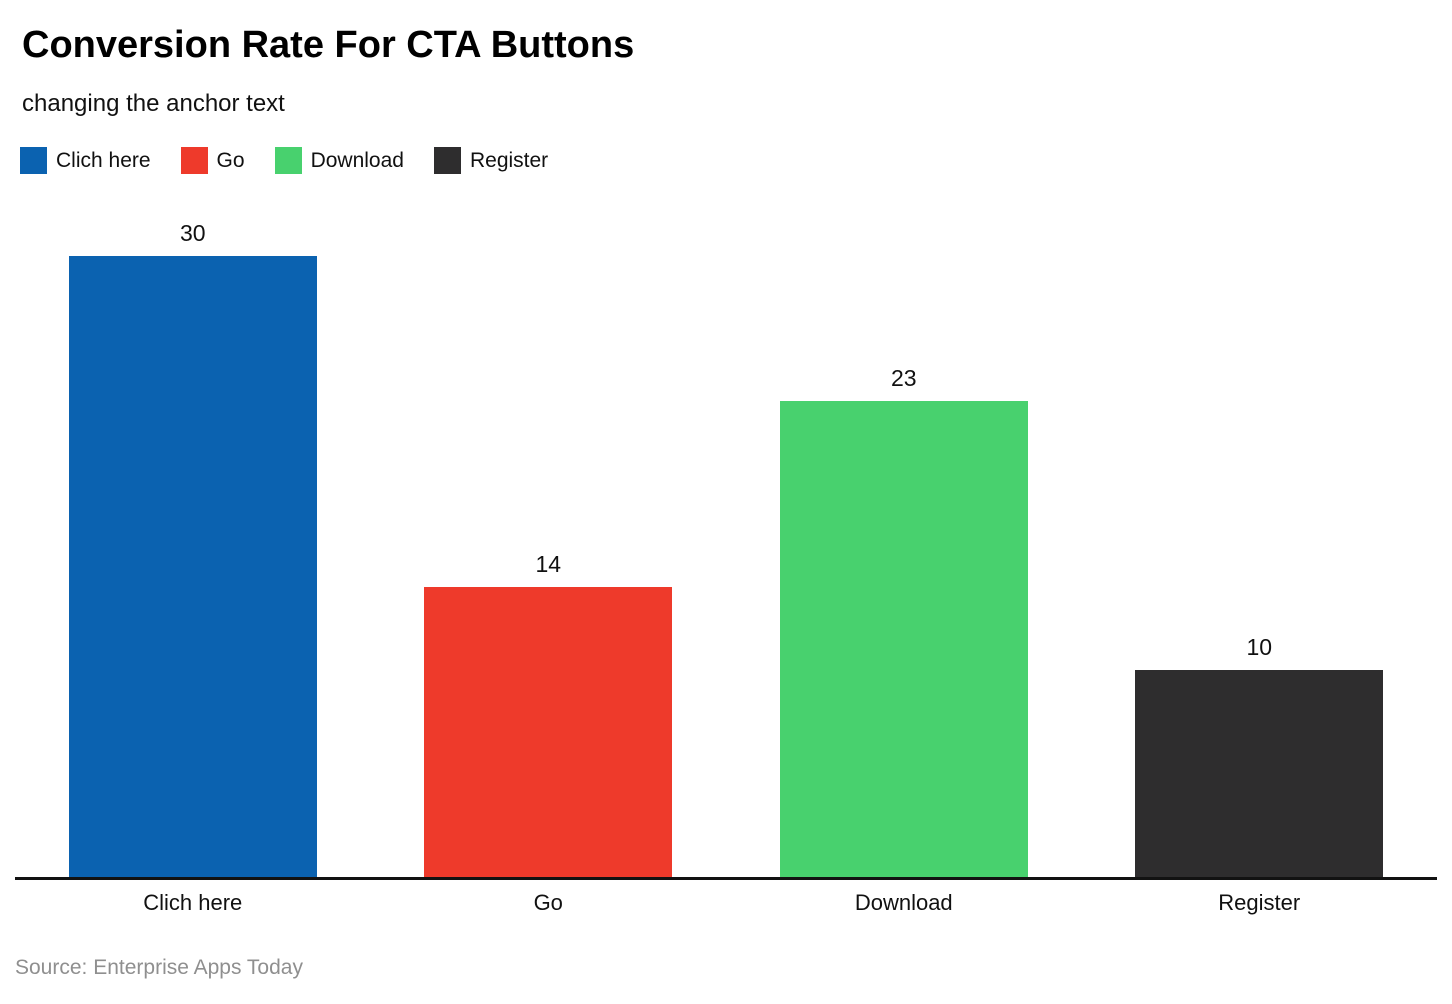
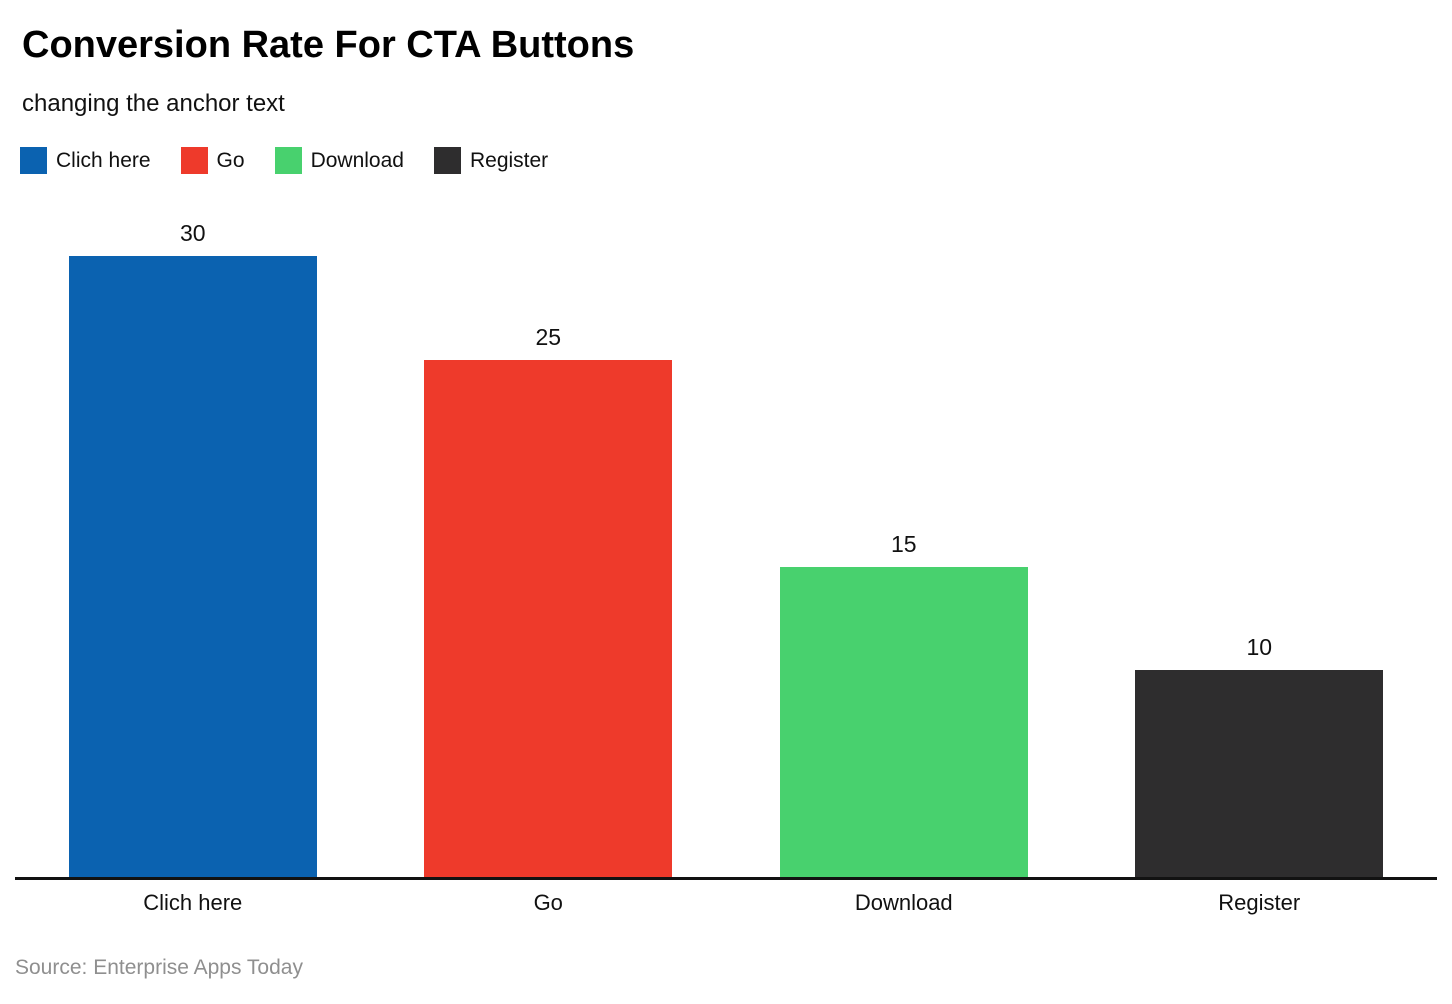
Go: 14 -> 25
Download: 23 -> 15
